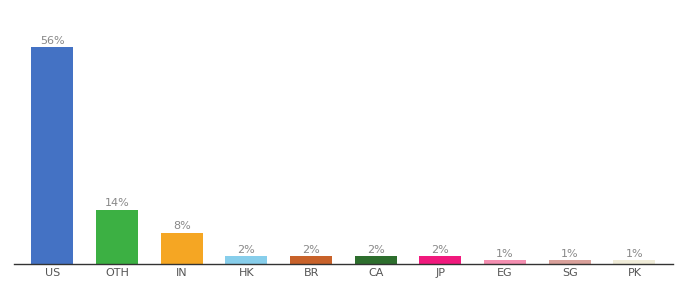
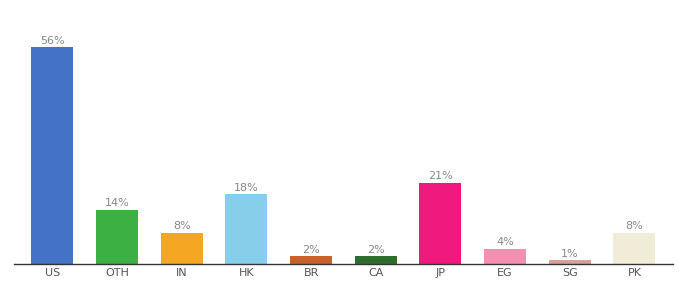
HK: 2% -> 18%
JP: 2% -> 21%
EG: 1% -> 4%
PK: 1% -> 8%
